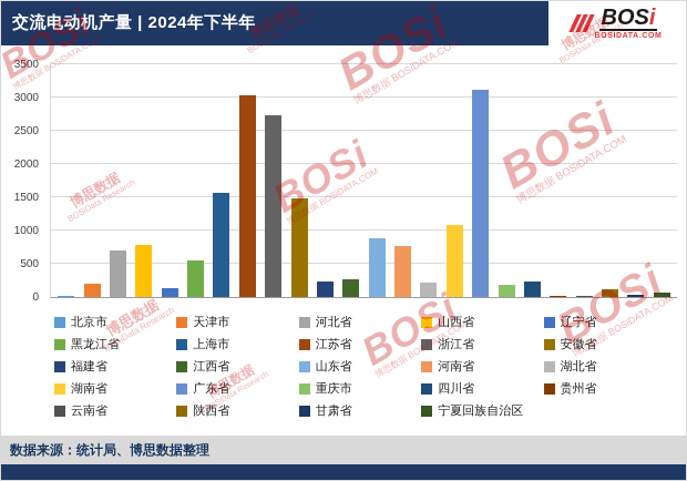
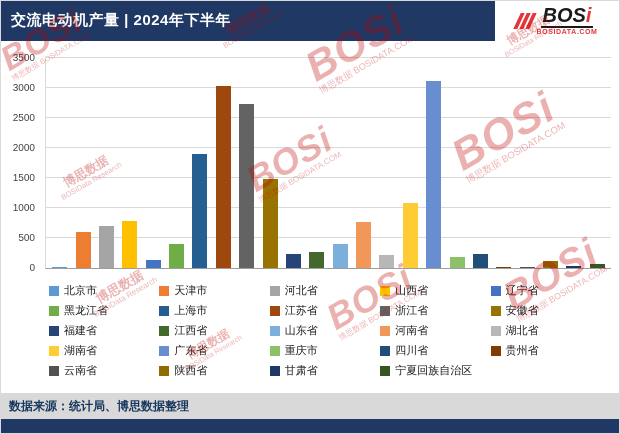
天津市: 200 -> 600
黑龙江省: 600 -> 400
上海市: 1600 -> 1900
山东省: 900 -> 400
